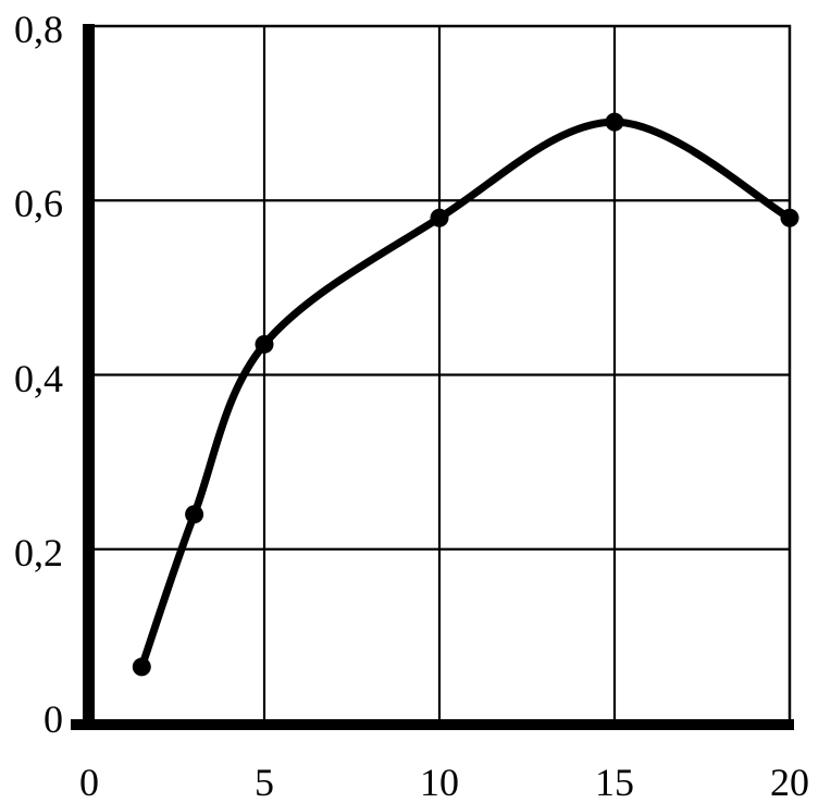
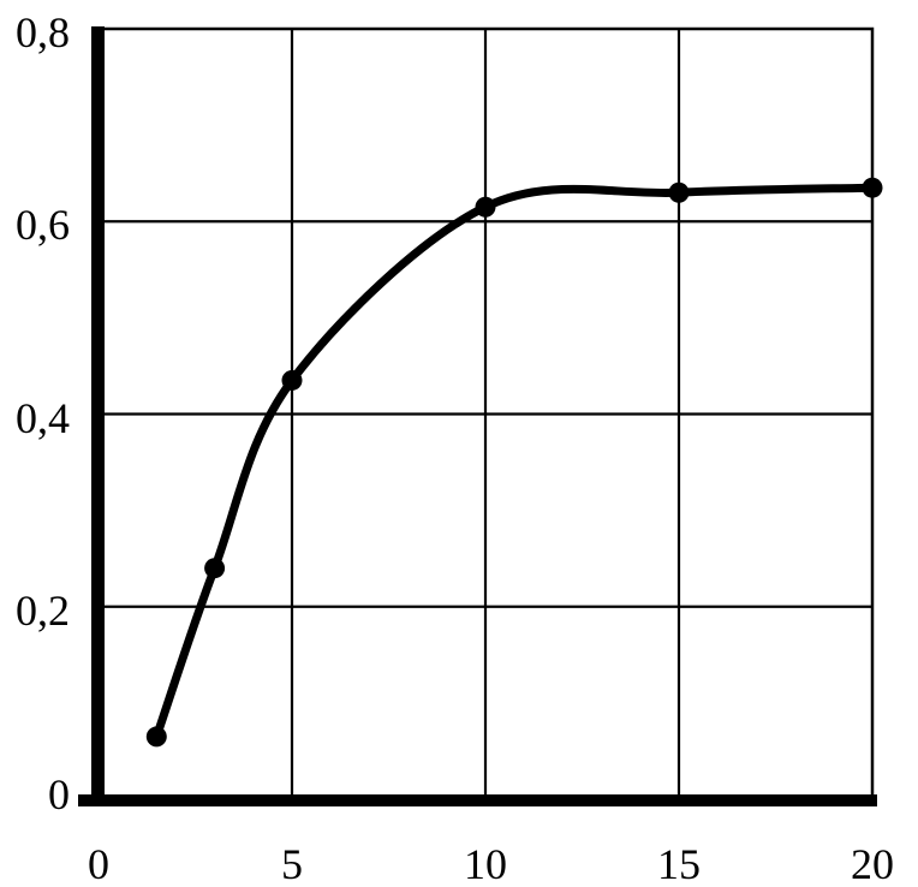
10: 0,58 -> 0,61
15: 0,69 -> 0,63
20: 0,58 -> 0,64
